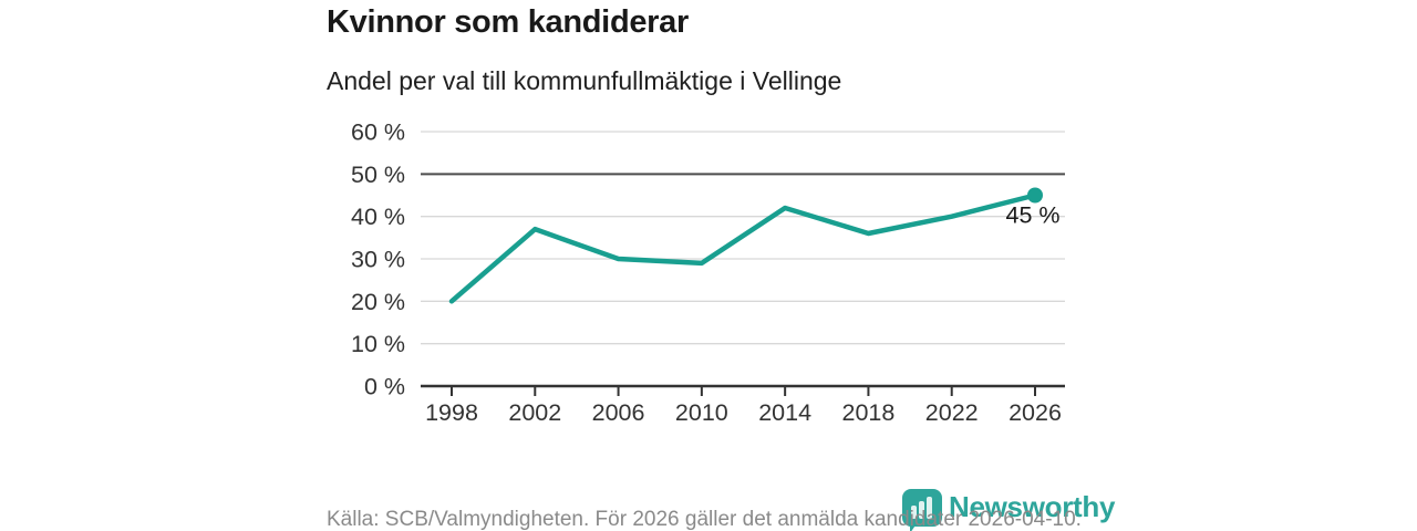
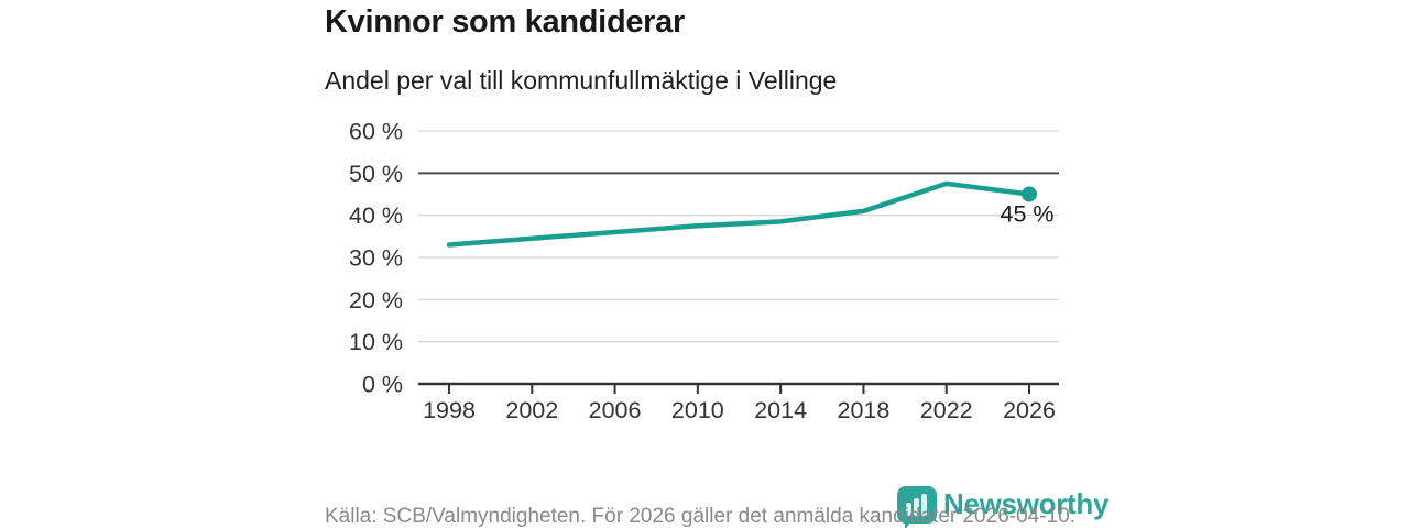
1998: 20% -> 33%
2002: 37% -> 34%
2006: 30% -> 36%
2010: 29% -> 38%
2014: 42% -> 38%
2018: 36% -> 41%
2022: 40% -> 48%
